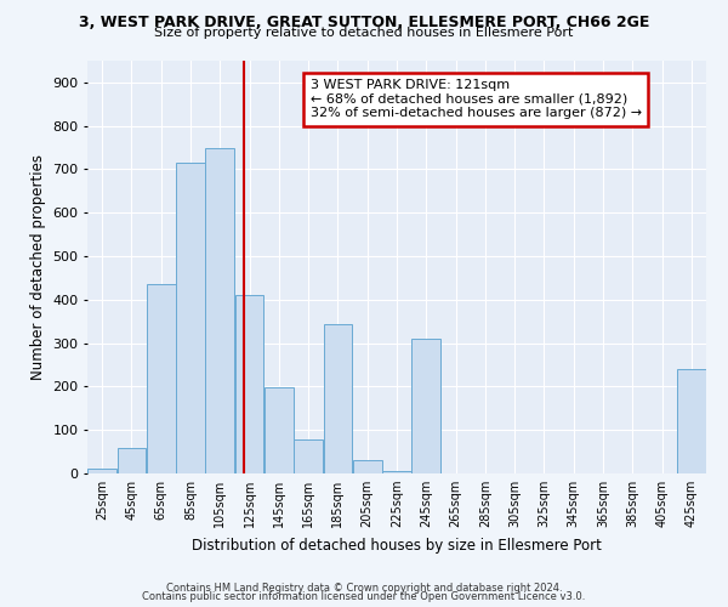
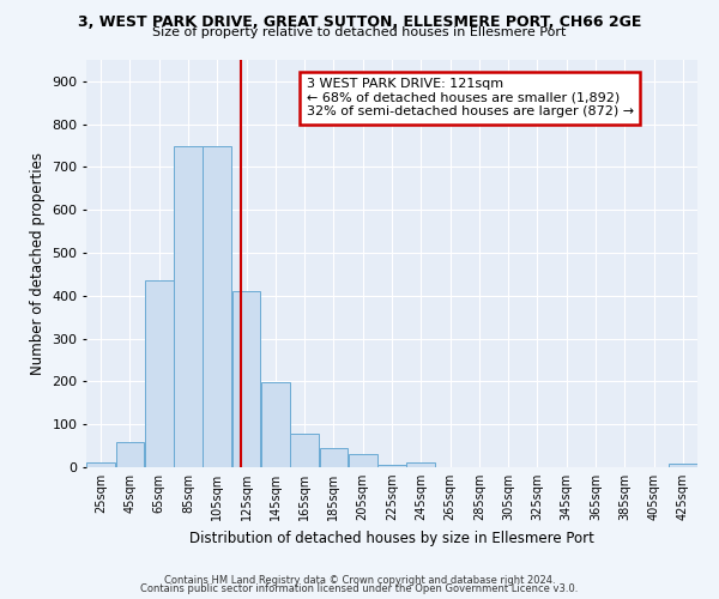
85sqm: 715 -> 750
185sqm: 345 -> 46
245sqm: 310 -> 12
425sqm: 240 -> 8
